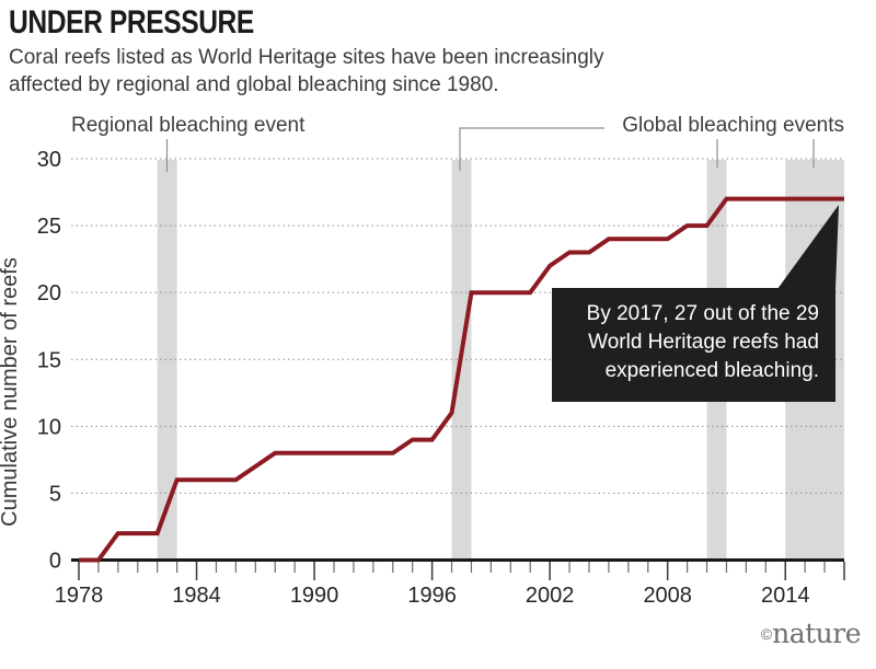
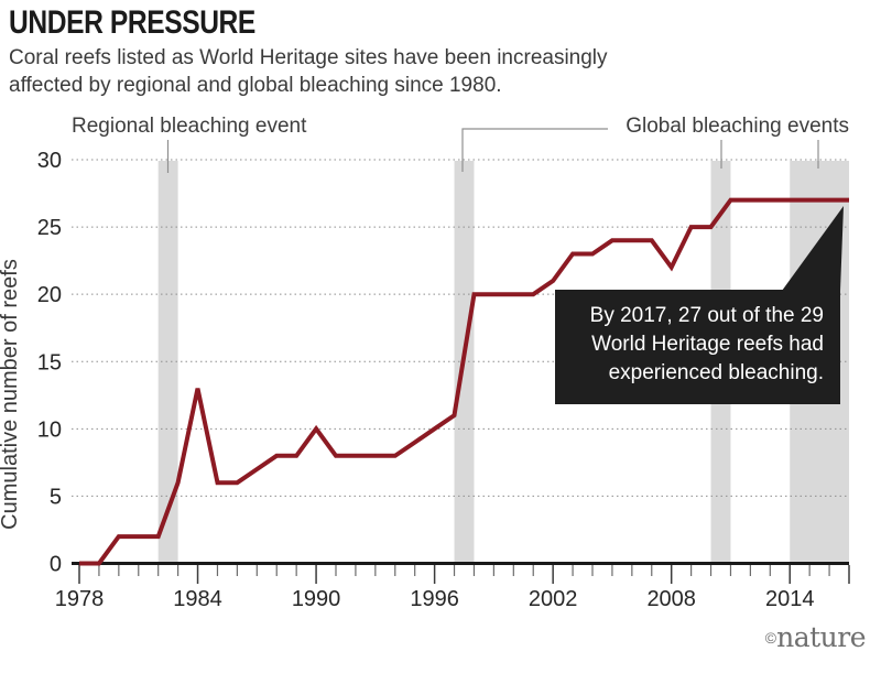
1984: 6 -> 13
1990: 8 -> 10
1996: 9 -> 10
2002: 22 -> 21
2008: 24 -> 22
